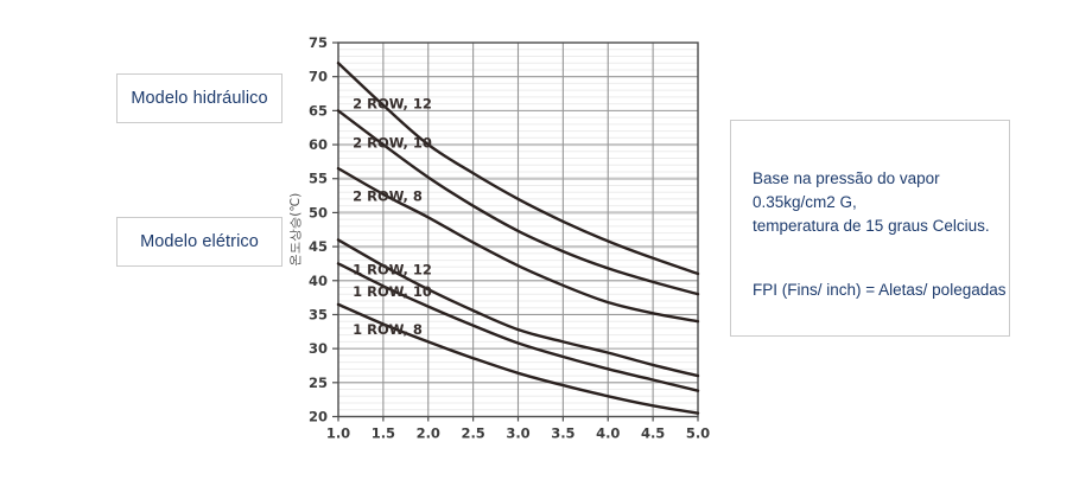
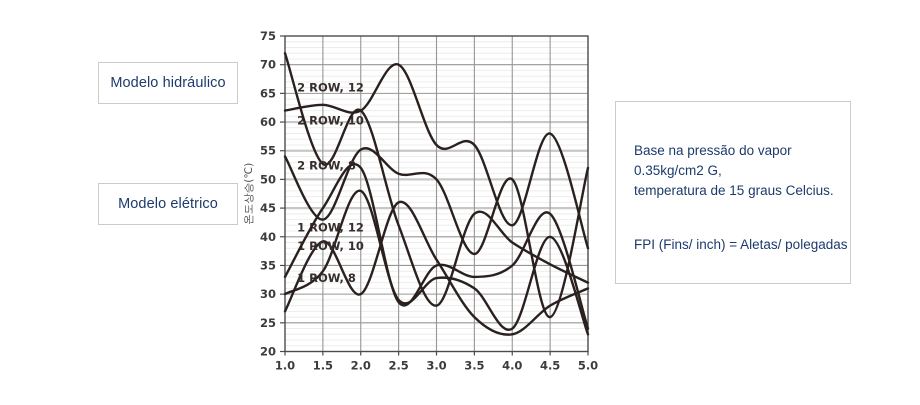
2 ROW, 12/1.0: 72 -> 62
2 ROW, 10/1.0: 65 -> 54
2 ROW, 8/1.0: 56 -> 72
1 ROW, 12/1.0: 46 -> 30
1 ROW, 10/1.0: 42 -> 27
1 ROW, 8/1.0: 36 -> 33
2 ROW, 12/1.5: 66 -> 63
2 ROW, 10/1.5: 60 -> 43
1 ROW, 12/1.5: 42 -> 34
1 ROW, 8/1.5: 34 -> 45
2 ROW, 12/2.0: 60 -> 62
2 ROW, 8/2.0: 49 -> 62
1 ROW, 12/2.0: 39 -> 48
1 ROW, 10/2.0: 36 -> 30
1 ROW, 8/2.0: 31 -> 52
2 ROW, 12/2.5: 56 -> 70
2 ROW, 8/2.5: 46 -> 42
1 ROW, 12/2.5: 36 -> 29
1 ROW, 10/2.5: 33 -> 46
2 ROW, 12/3.0: 52 -> 56
2 ROW, 10/3.0: 47 -> 50
2 ROW, 8/3.0: 42 -> 28
1 ROW, 10/3.0: 31 -> 36
1 ROW, 8/3.0: 26 -> 35
2 ROW, 12/3.5: 49 -> 56
2 ROW, 10/3.5: 44 -> 37
2 ROW, 8/3.5: 39 -> 44
1 ROW, 10/3.5: 29 -> 26
1 ROW, 8/3.5: 25 -> 33
2 ROW, 12/4.0: 46 -> 42
2 ROW, 10/4.0: 42 -> 50
2 ROW, 8/4.0: 37 -> 39
1 ROW, 12/4.0: 29 -> 24
1 ROW, 10/4.0: 27 -> 23
1 ROW, 8/4.0: 23 -> 35
2 ROW, 12/4.5: 43 -> 58
2 ROW, 10/4.5: 40 -> 26
1 ROW, 12/4.5: 28 -> 40
1 ROW, 10/4.5: 25 -> 28
1 ROW, 8/4.5: 22 -> 44
2 ROW, 12/5.0: 41 -> 38
2 ROW, 10/5.0: 38 -> 52
2 ROW, 8/5.0: 34 -> 32
1 ROW, 12/5.0: 26 -> 23
1 ROW, 10/5.0: 24 -> 31
1 ROW, 8/5.0: 20 -> 24
